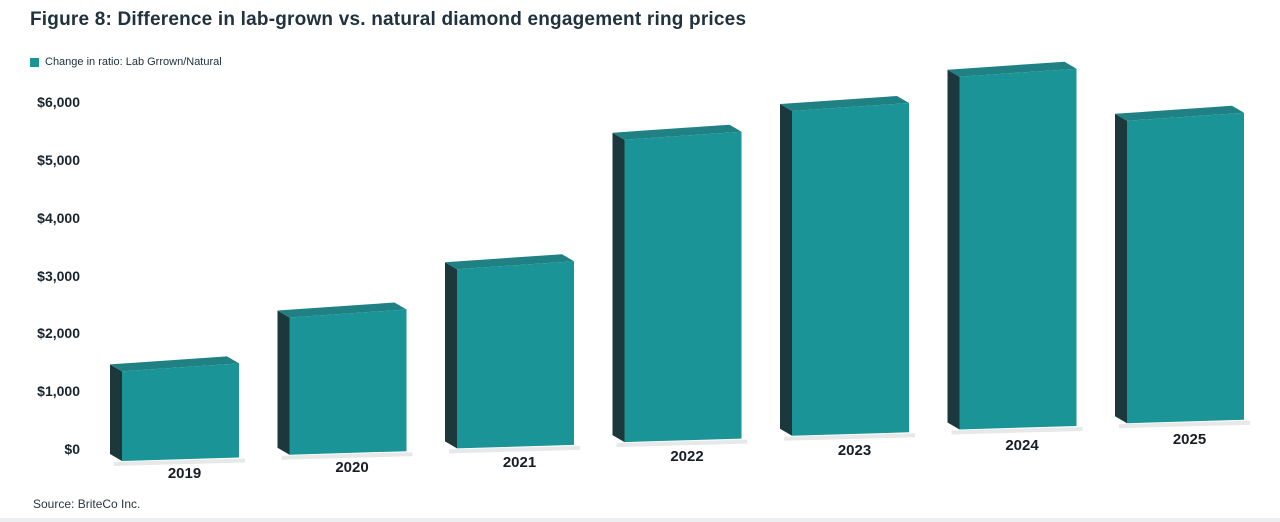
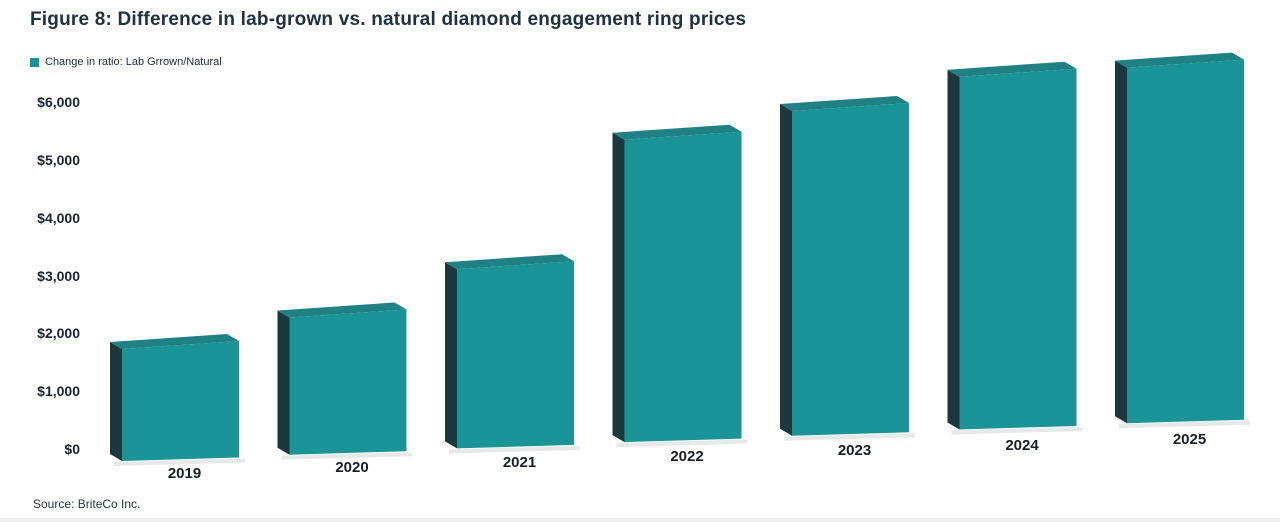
2019: $1600 -> $2000
2025: $5400 -> $6400
